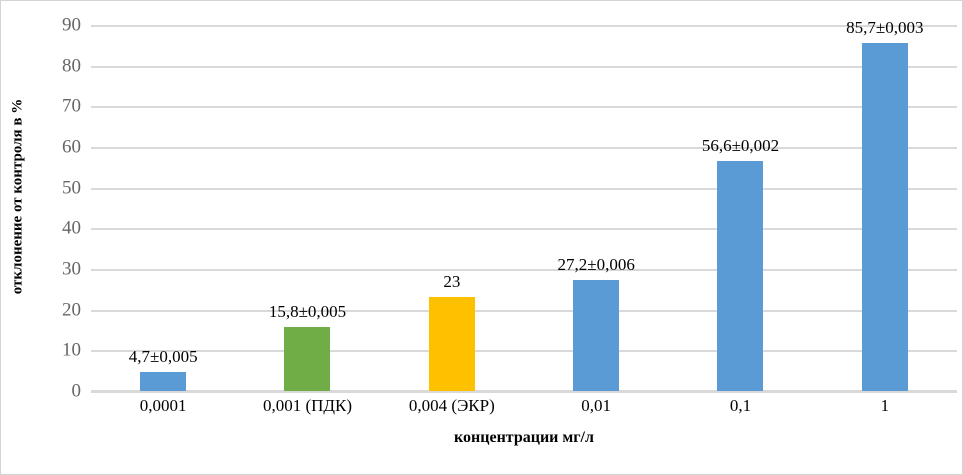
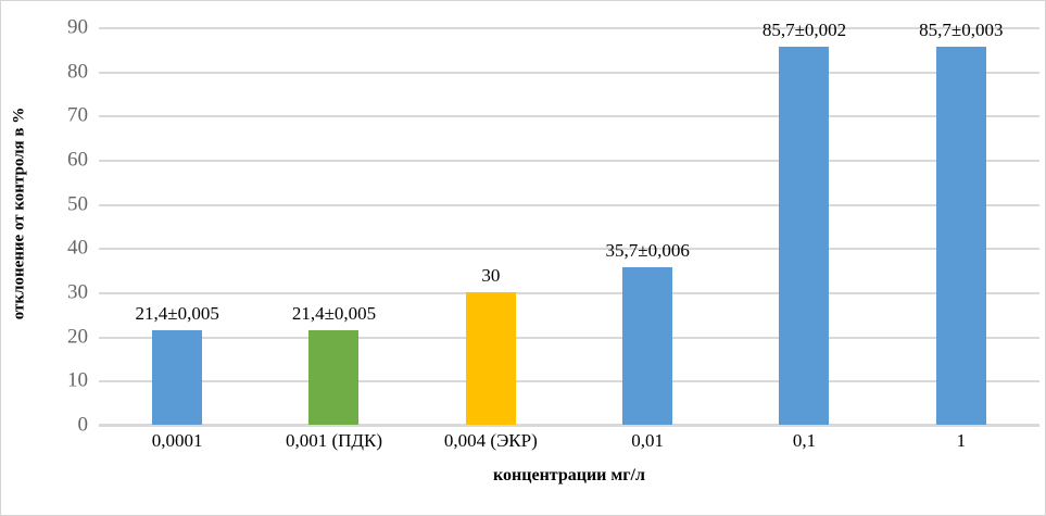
0,0001: 4,7 -> 21,4
0,001 (ПДК): 15,8 -> 21,4
0,004 (ЭКР): 23 -> 30
0,01: 27,2 -> 35,7
0,1: 56,6 -> 85,7
